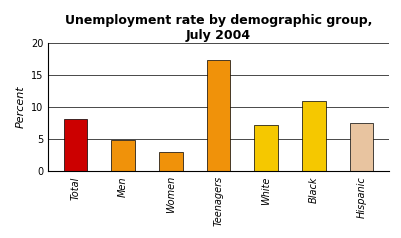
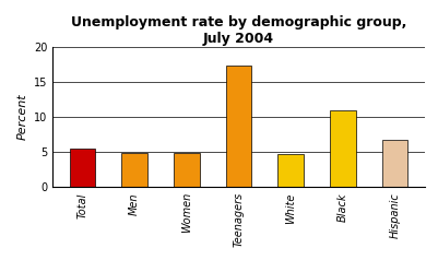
Total: 8.2 -> 5.5
Women: 3.0 -> 4.9
White: 7.2 -> 4.8
Hispanic: 7.6 -> 6.8
